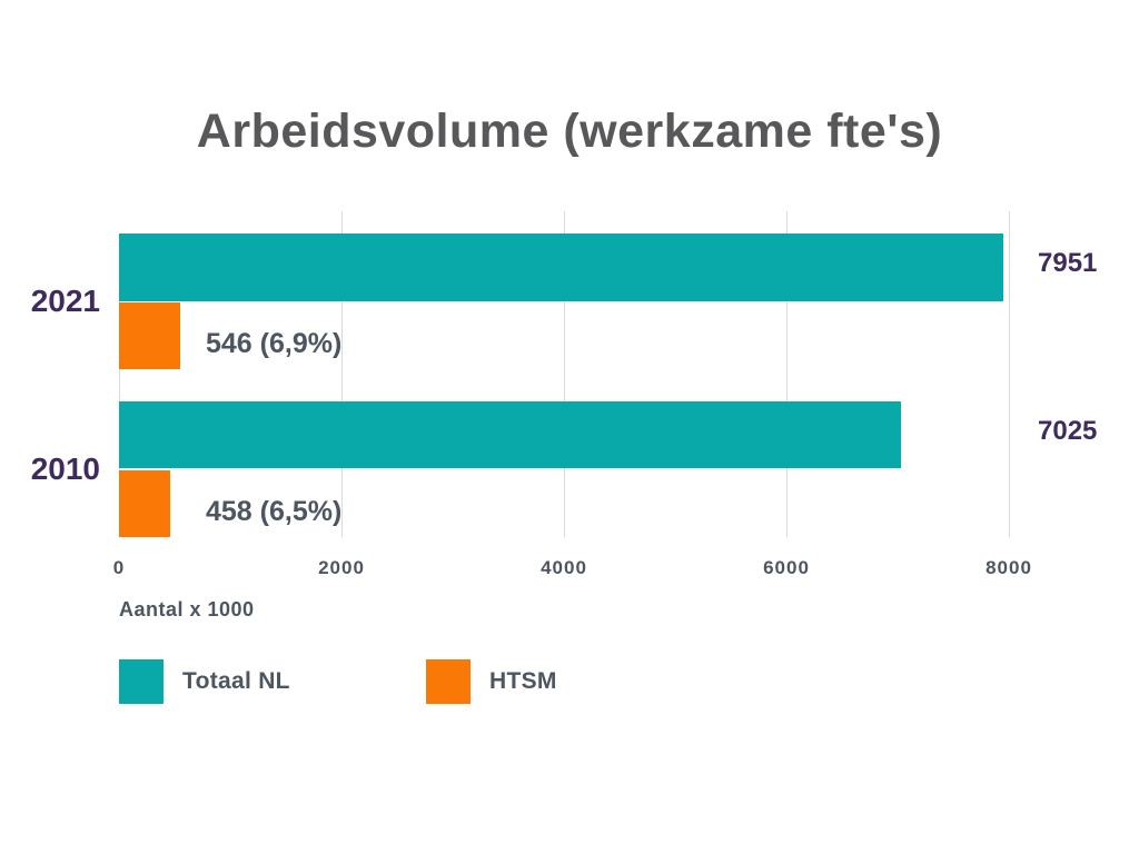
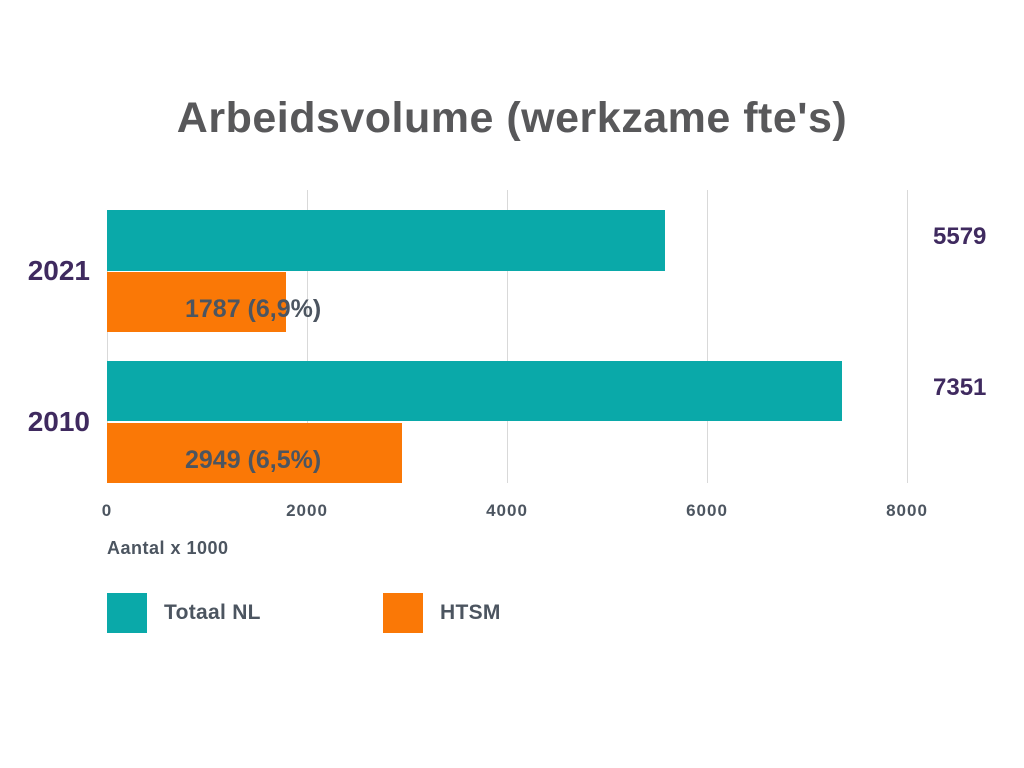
Totaal NL/2021: 7951 -> 5579
HTSM/2021: 546 -> 1787
Totaal NL/2010: 7025 -> 7351
HTSM/2010: 458 -> 2949
